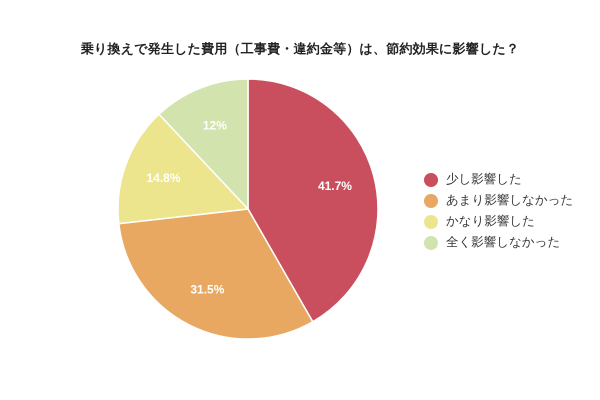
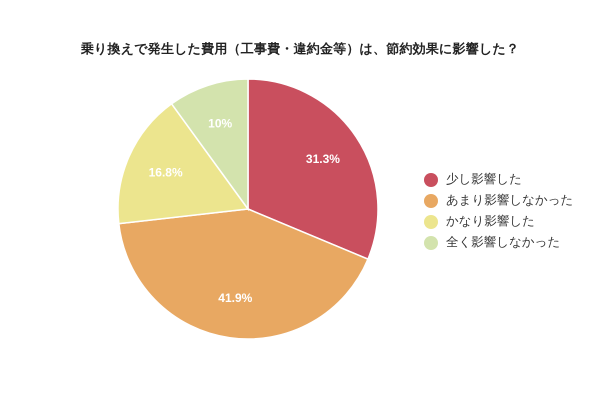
少し影響した: 41.7% -> 31.3%
あまり影響しなかった: 31.5% -> 41.9%
かなり影響した: 14.8% -> 16.8%
全く影響しなかった: 12% -> 10%
